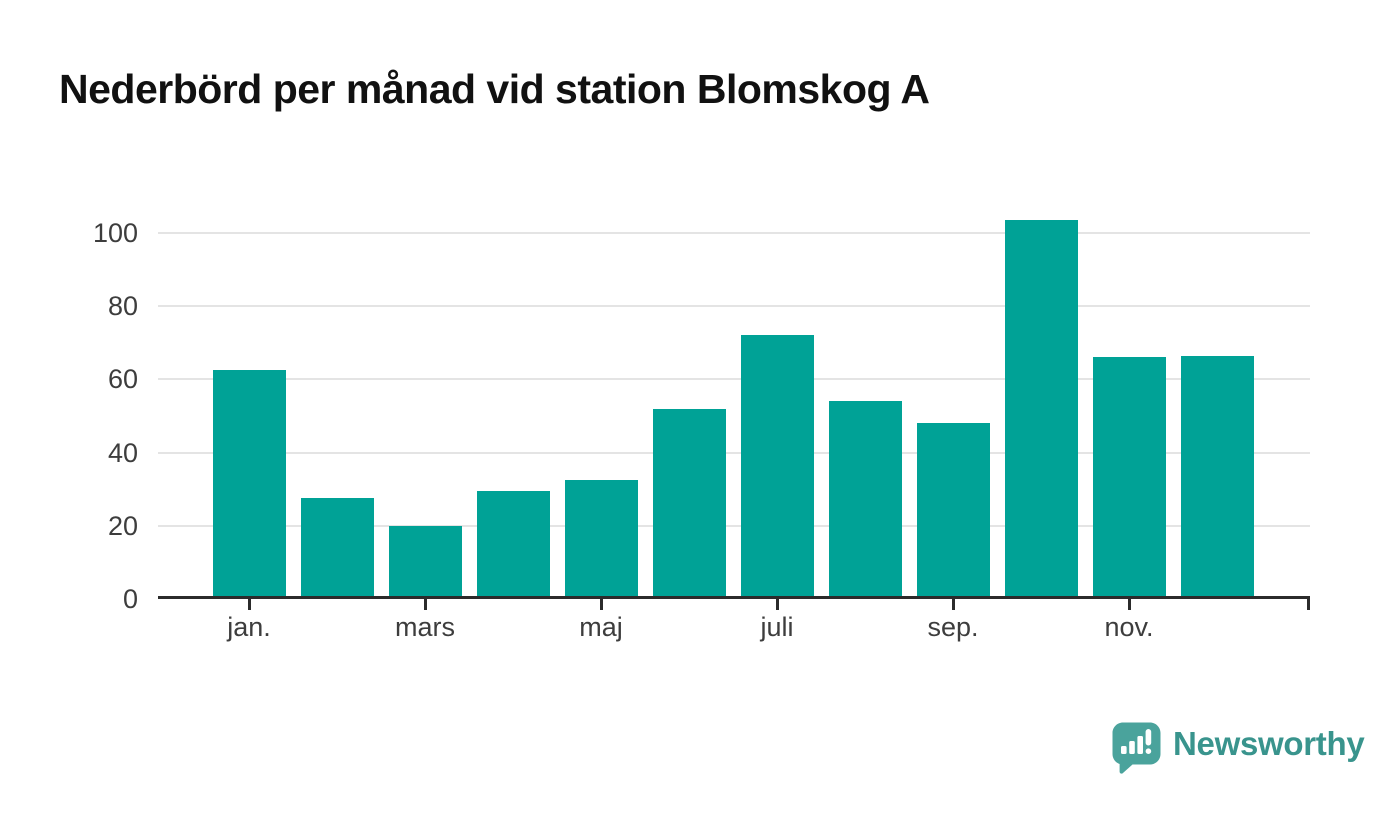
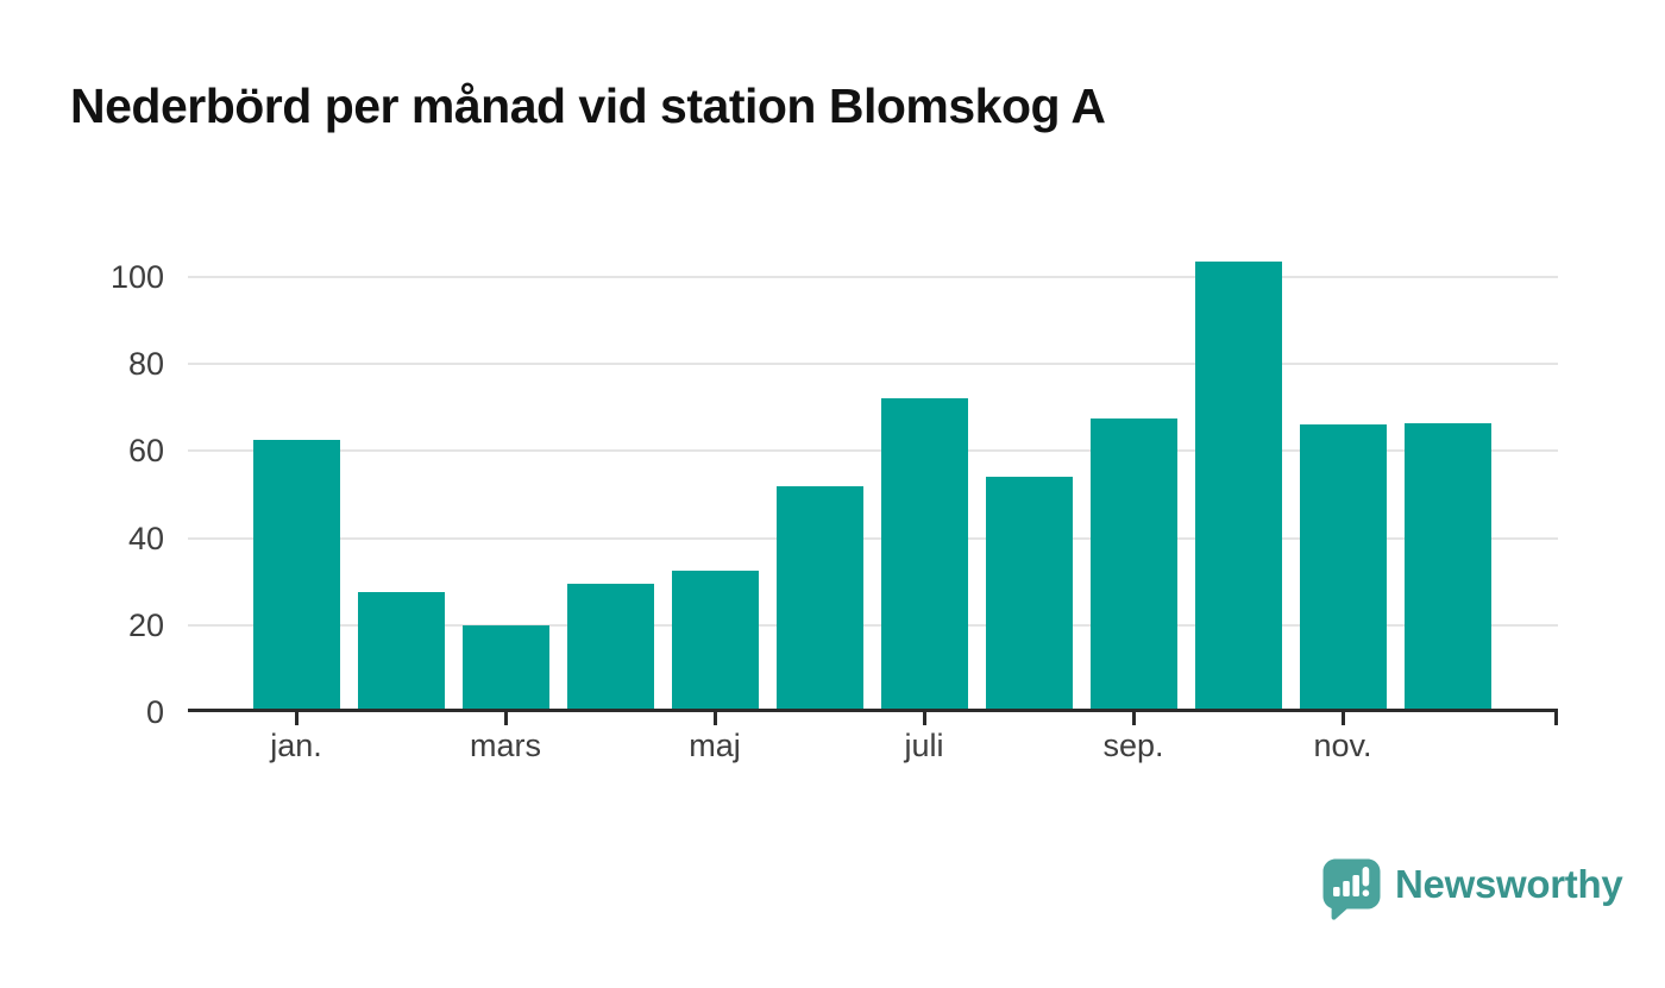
sep.: 48 -> 68
